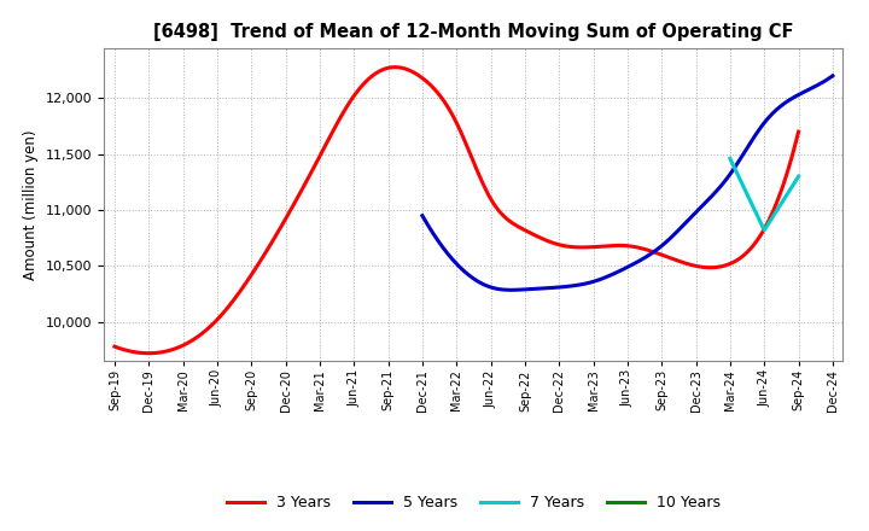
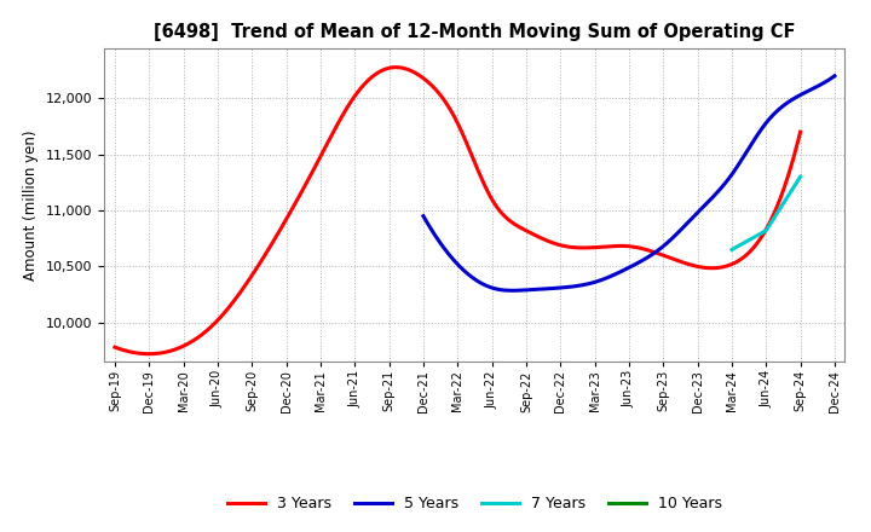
7 Years/Mar-24: 11,460 -> 10,650
